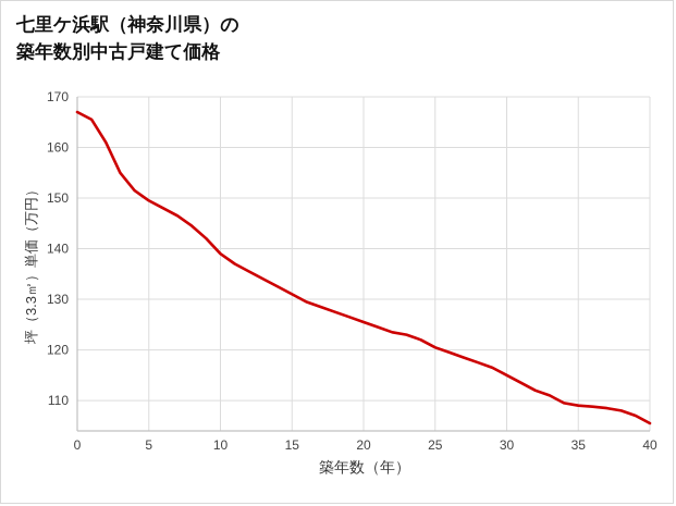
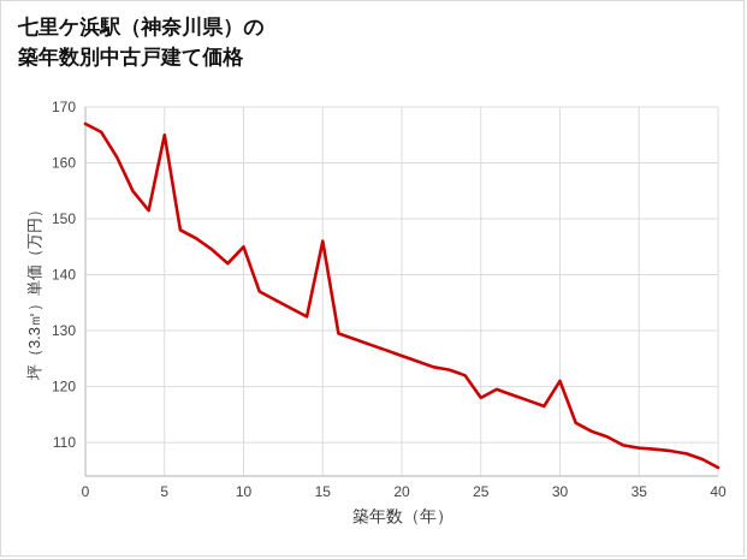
5: 150 -> 165
10: 139 -> 145
15: 131 -> 146
25: 120 -> 118
30: 115 -> 121
